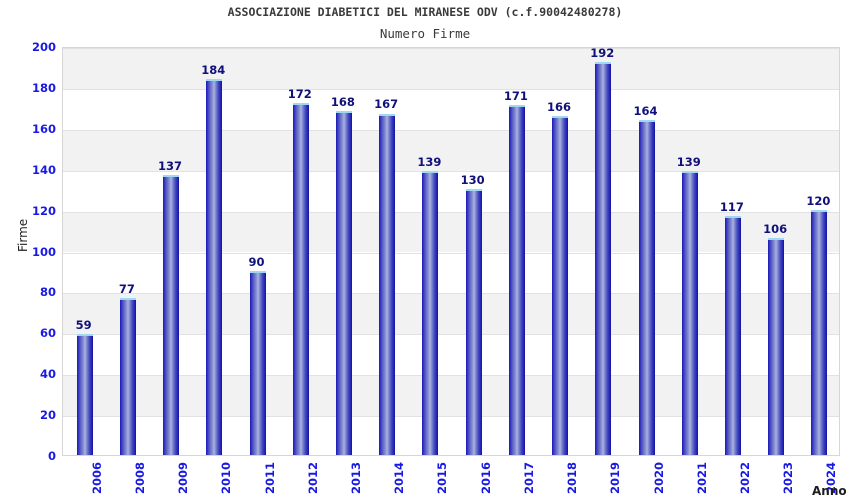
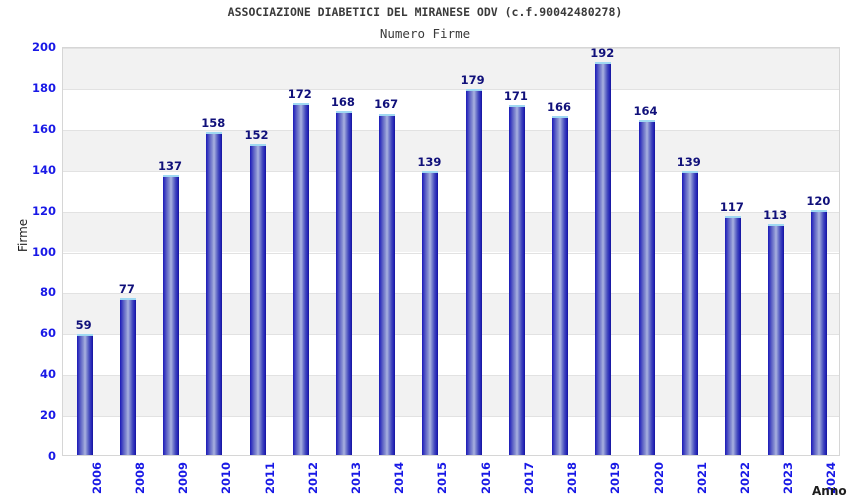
2010: 184 -> 158
2011: 90 -> 152
2016: 130 -> 179
2023: 106 -> 113
